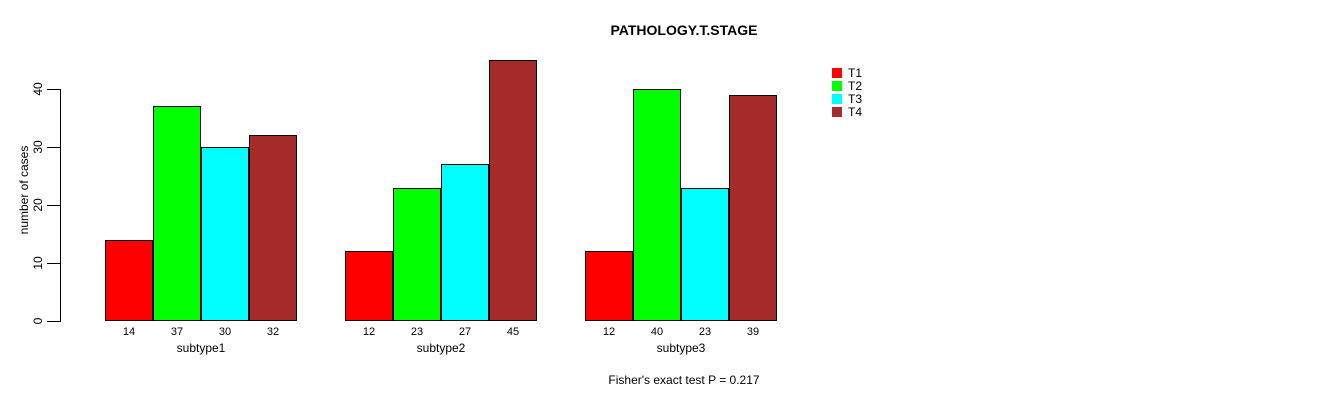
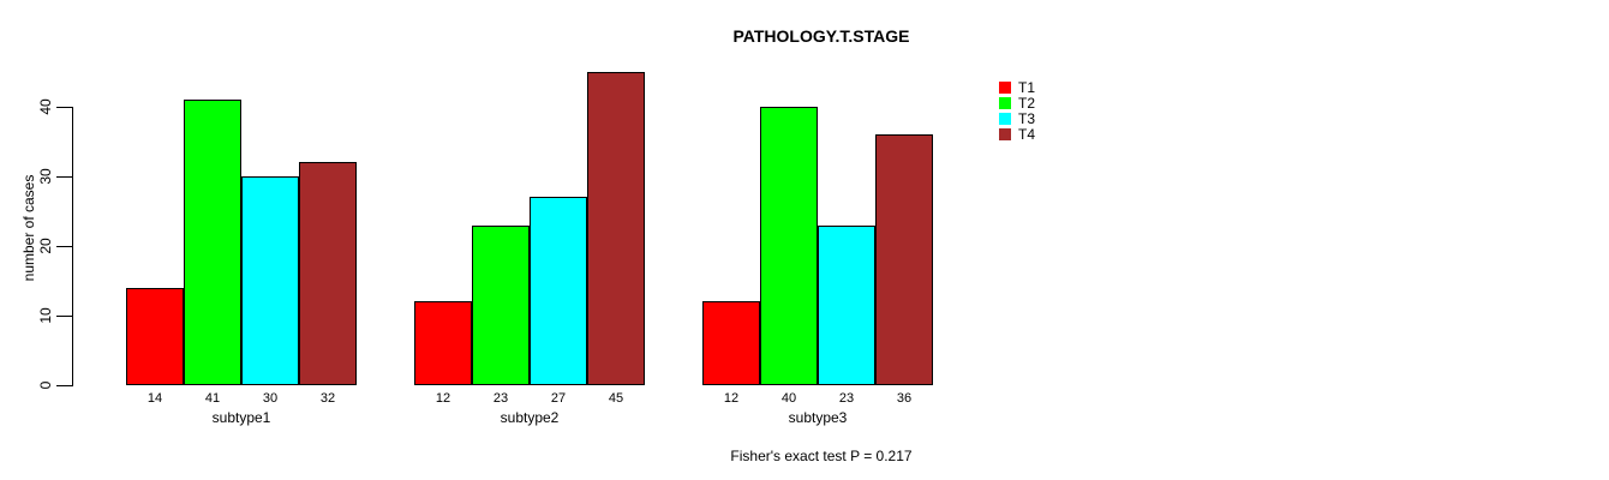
T2/subtype1: 37 -> 41
T4/subtype3: 39 -> 36
